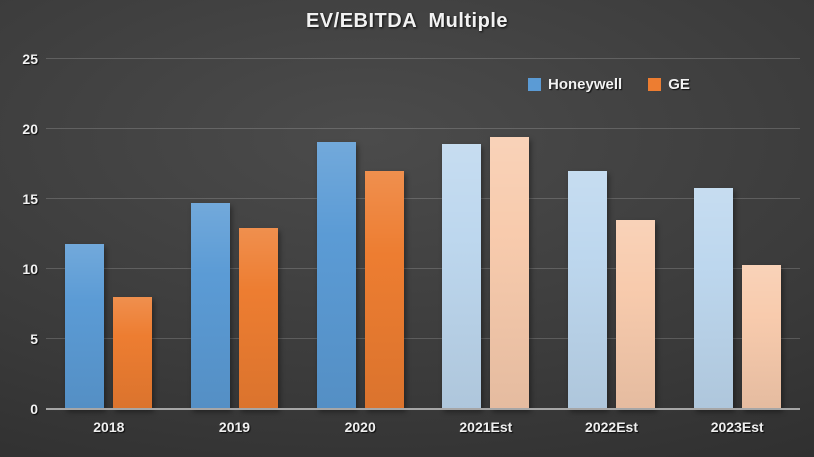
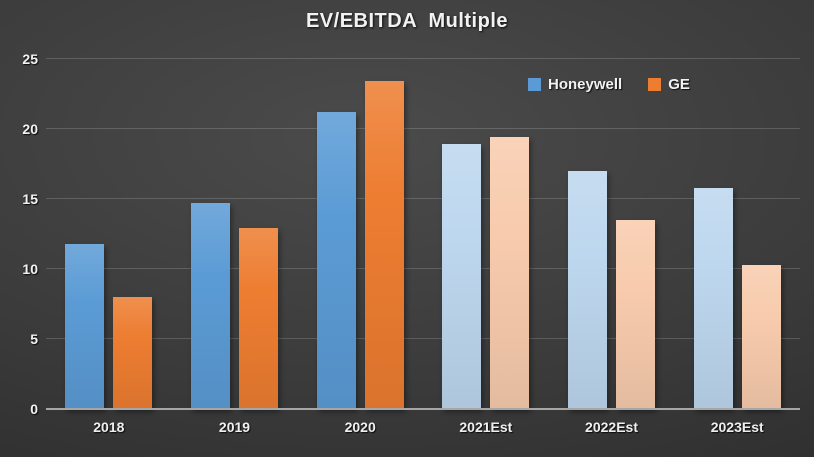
Honeywell/2020: 19.1 -> 21.2
GE/2020: 17.0 -> 23.4
